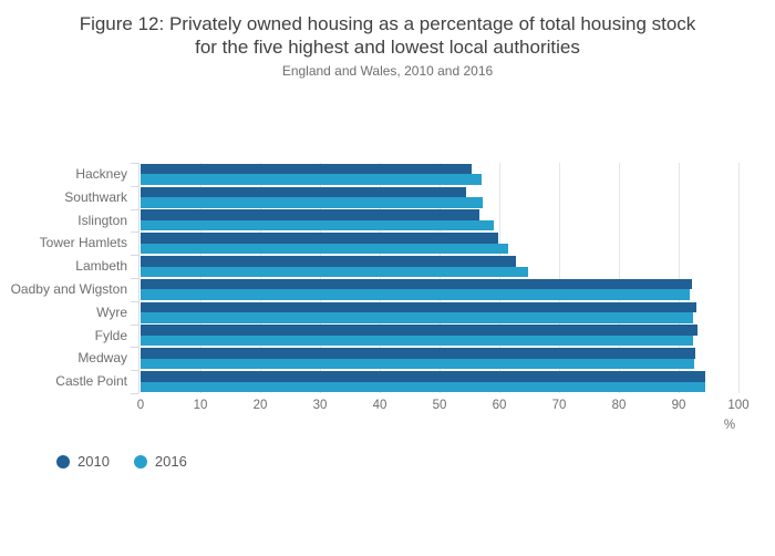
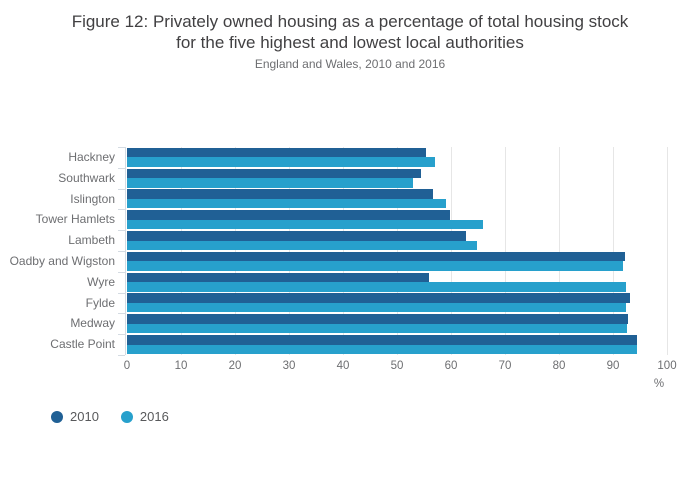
2016/Southwark: 57 -> 53
2016/Tower Hamlets: 62 -> 66
2010/Wyre: 93 -> 56
